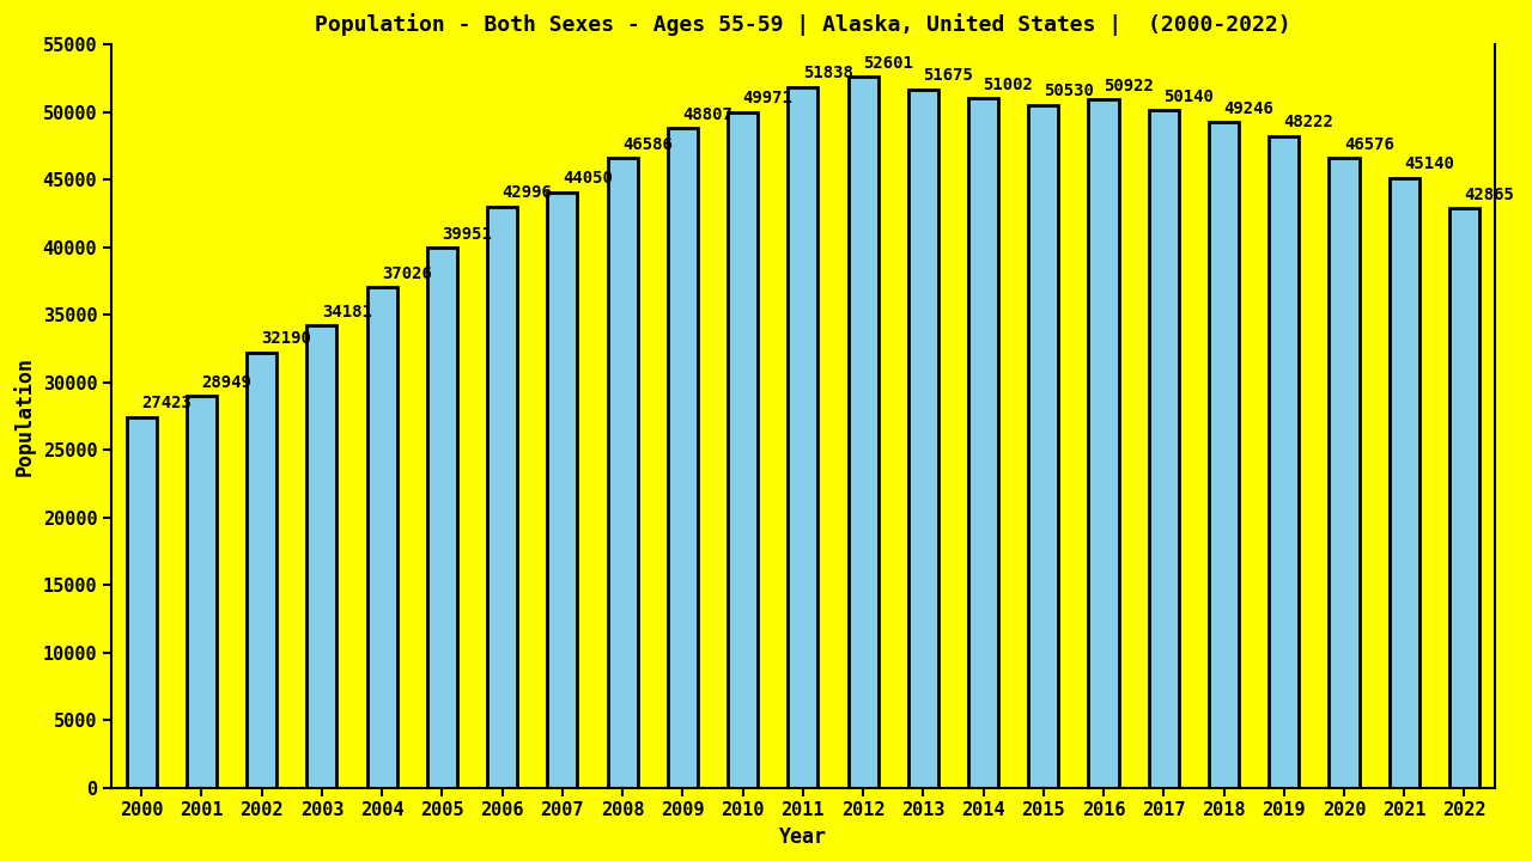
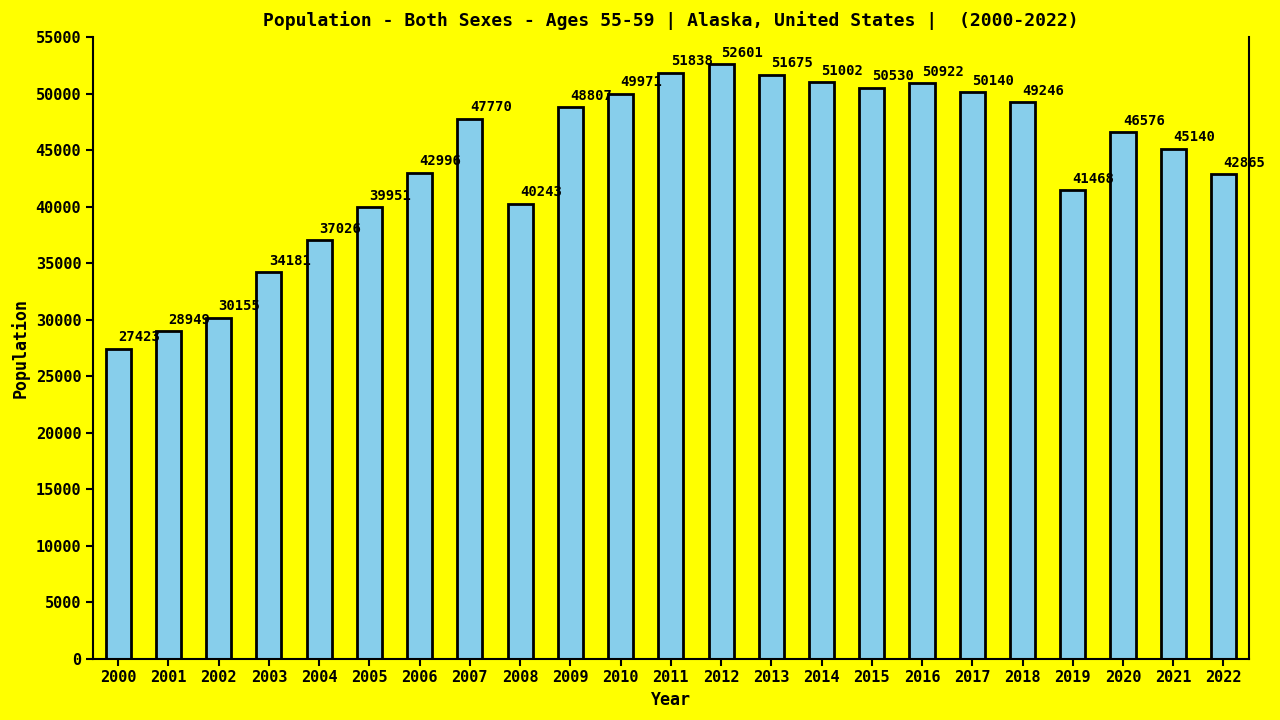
2002: 32190 -> 30155
2007: 44050 -> 47770
2008: 46586 -> 40243
2019: 48222 -> 41468
